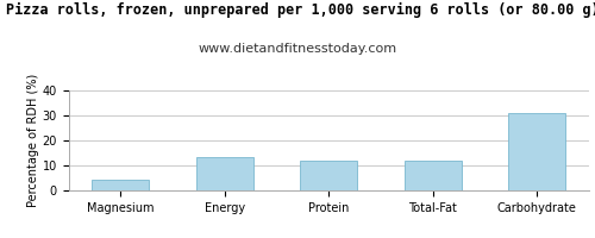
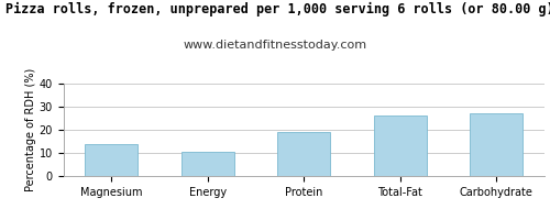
Magnesium: 4.5 -> 14.0
Energy: 13.5 -> 10.5
Protein: 12.0 -> 19.0
Total-Fat: 12.0 -> 26.0
Carbohydrate: 31.0 -> 27.0
